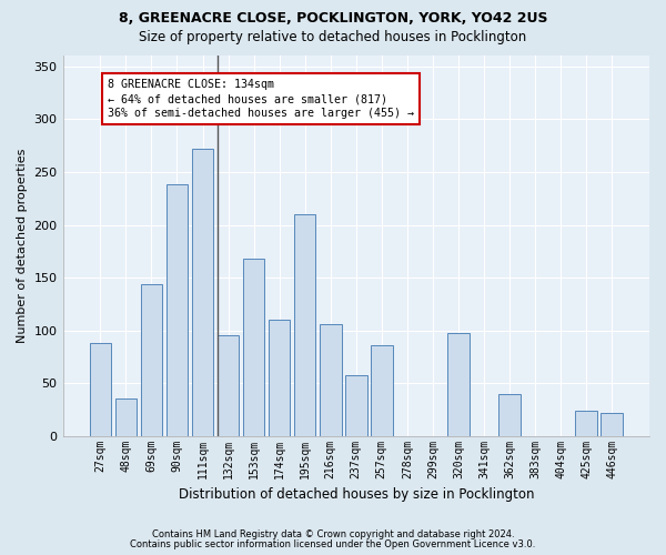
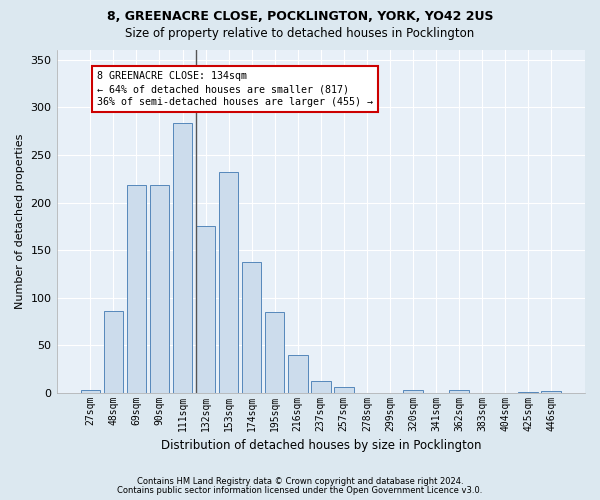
27sqm: 88 -> 3
48sqm: 36 -> 86
69sqm: 144 -> 218
90sqm: 238 -> 218
111sqm: 272 -> 283
132sqm: 96 -> 175
153sqm: 168 -> 232
174sqm: 110 -> 138
195sqm: 210 -> 85
216sqm: 106 -> 40
237sqm: 58 -> 13
257sqm: 86 -> 6
320sqm: 98 -> 3
362sqm: 40 -> 3
425sqm: 24 -> 1
446sqm: 22 -> 2
